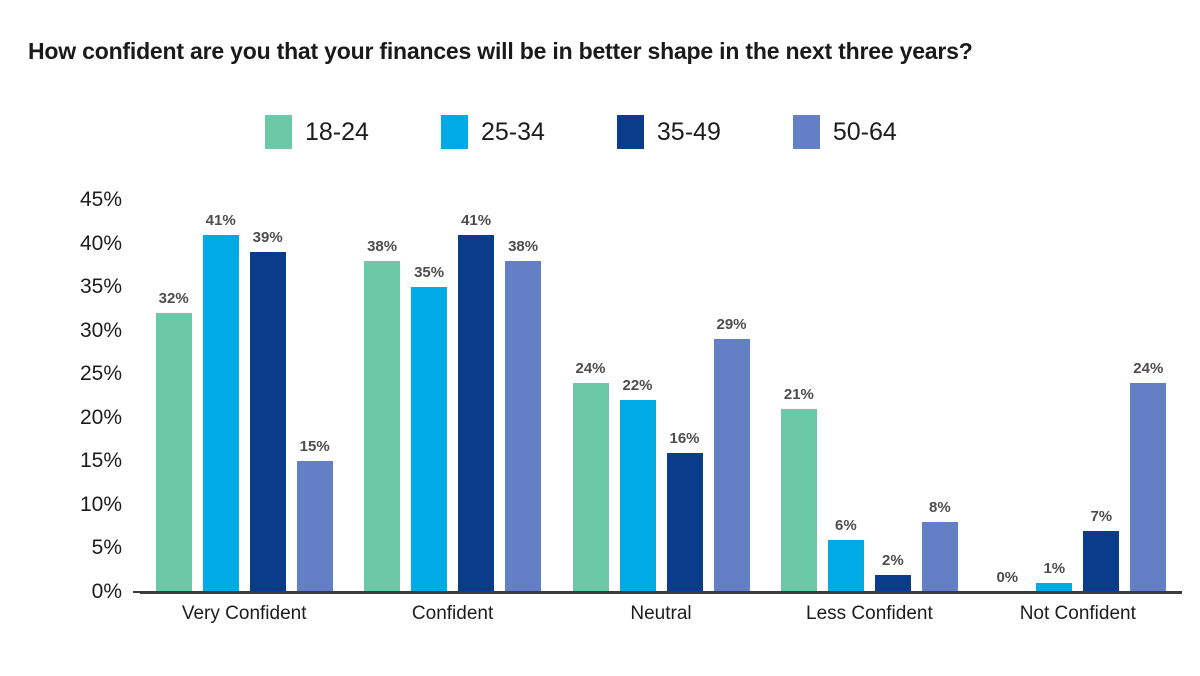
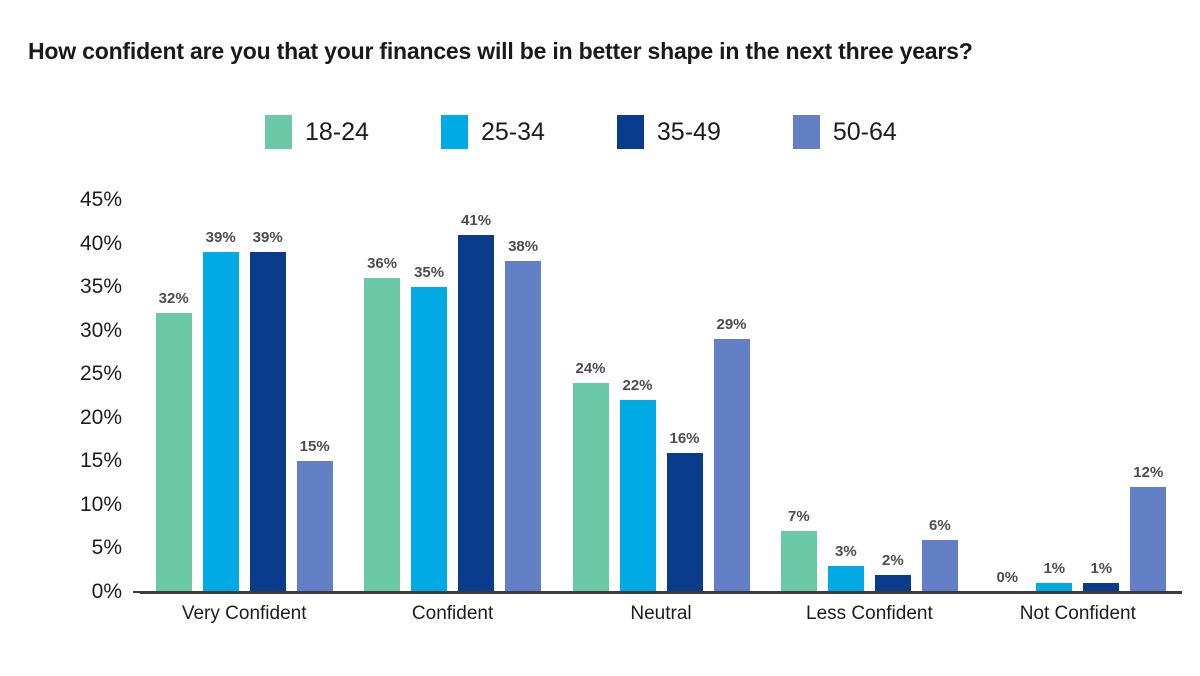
25-34/Very Confident: 41% -> 39%
18-24/Confident: 38% -> 36%
18-24/Less Confident: 21% -> 7%
25-34/Less Confident: 6% -> 3%
50-64/Less Confident: 8% -> 6%
35-49/Not Confident: 7% -> 1%
50-64/Not Confident: 24% -> 12%
